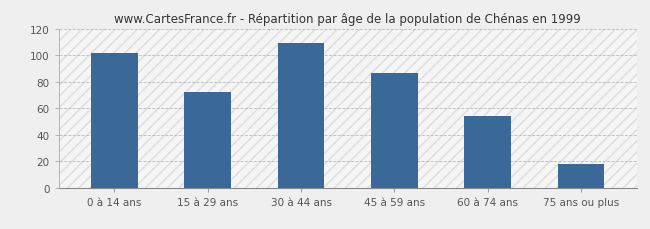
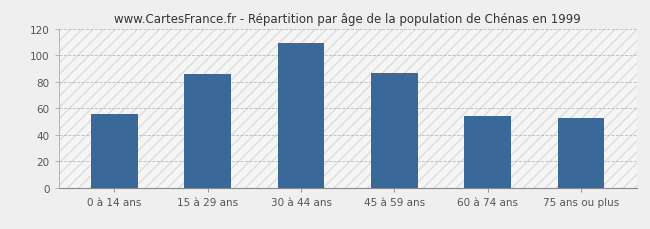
0 à 14 ans: 102 -> 56
15 à 29 ans: 72 -> 86
75 ans ou plus: 18 -> 53
